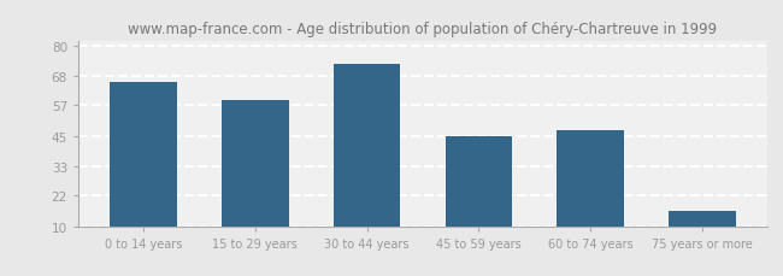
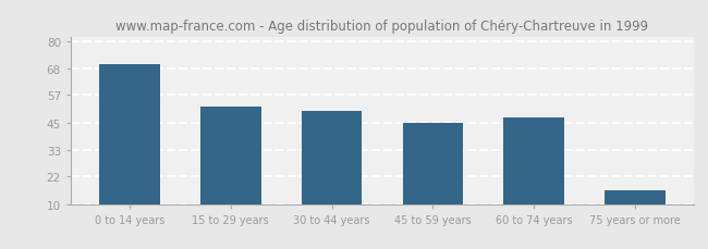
0 to 14 years: 66 -> 70
15 to 29 years: 59 -> 52
30 to 44 years: 73 -> 50
